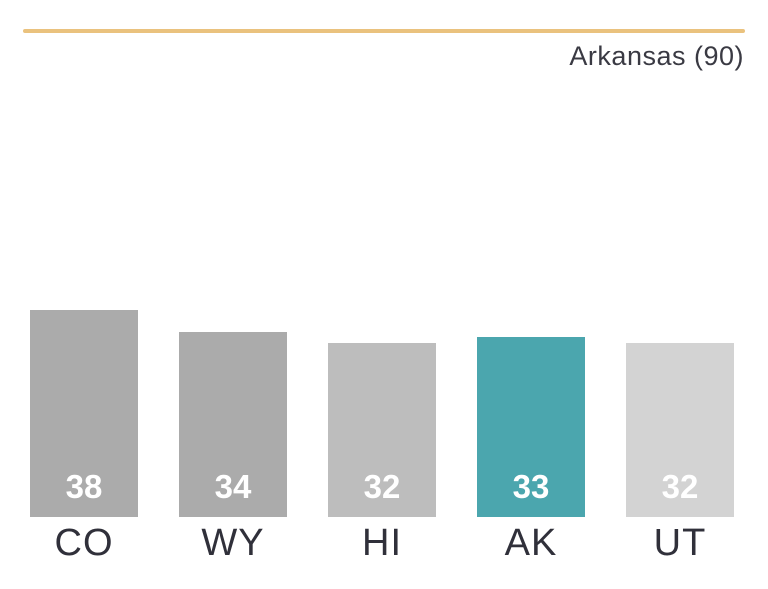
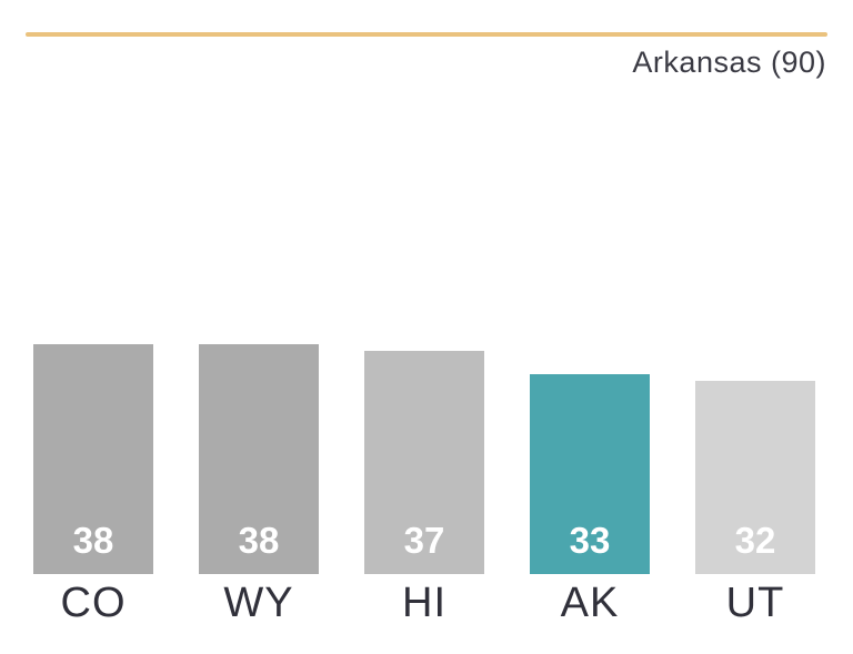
WY: 34 -> 38
HI: 32 -> 37
